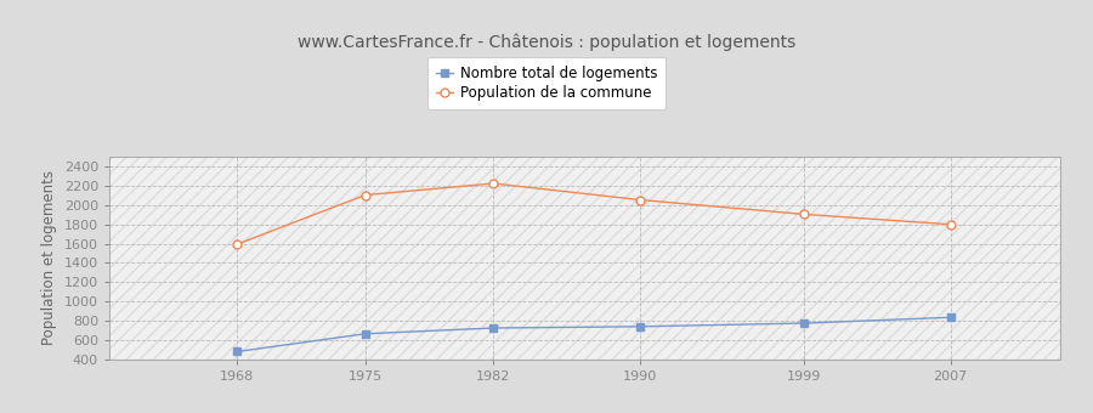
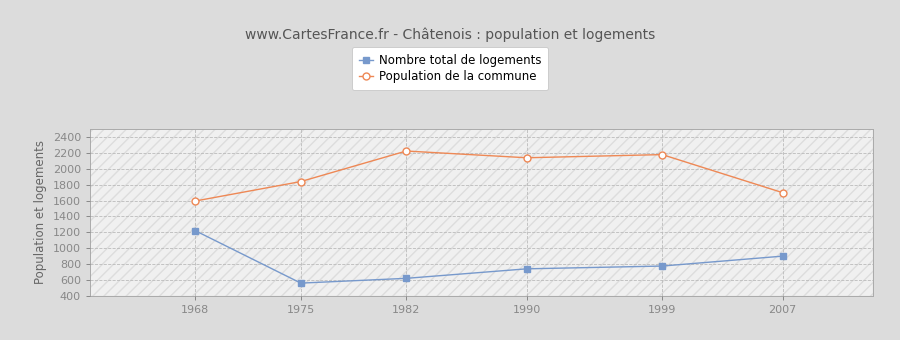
Nombre total de logements/1968: 480 -> 1220
Nombre total de logements/1975: 660 -> 560
Population de la commune/1975: 2100 -> 1840
Nombre total de logements/1982: 720 -> 620
Population de la commune/1990: 2060 -> 2140
Population de la commune/1999: 1900 -> 2180
Nombre total de logements/2007: 840 -> 900
Population de la commune/2007: 1800 -> 1700
